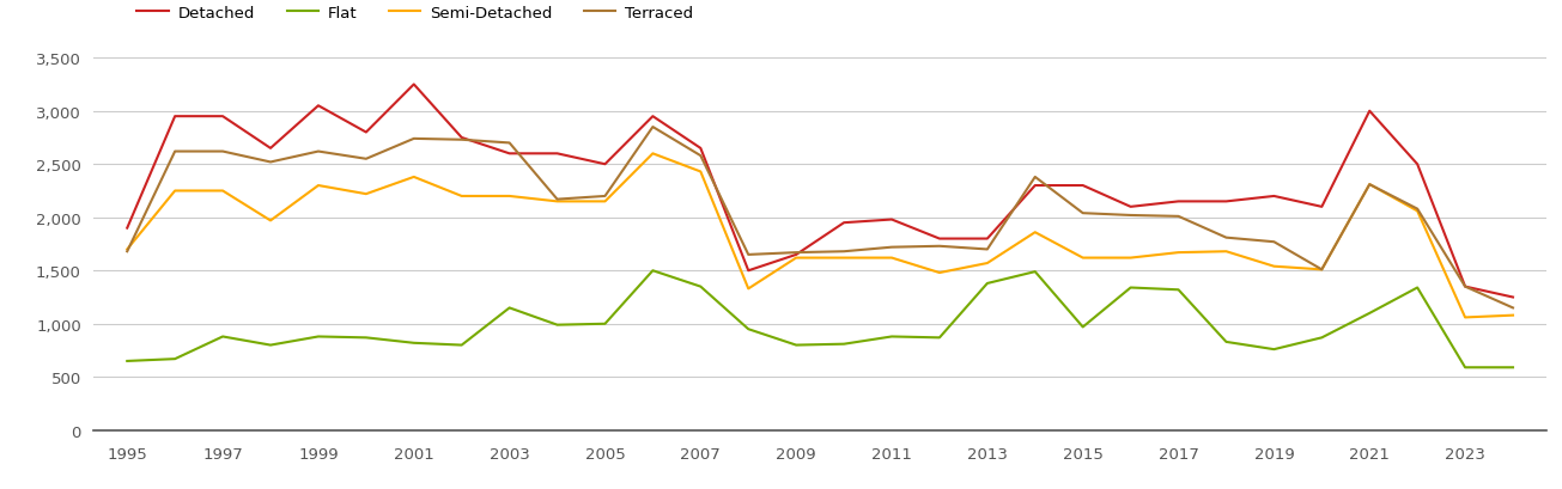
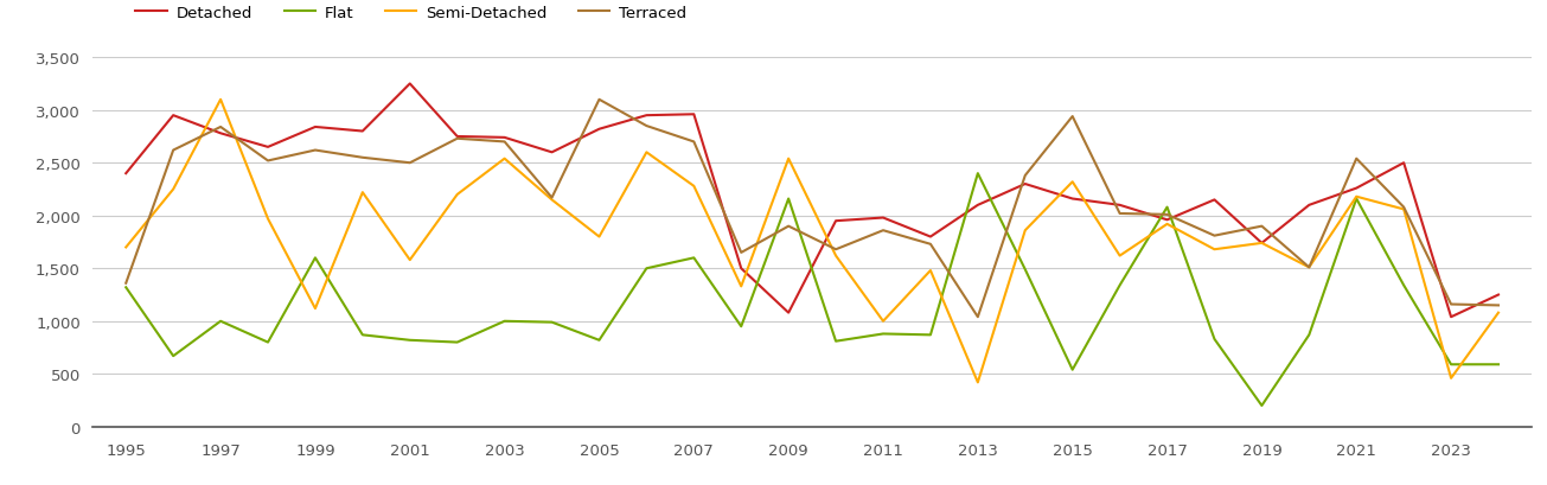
Detached/1995: 1,900 -> 2,400
Flat/1995: 650 -> 1,320
Terraced/1995: 1,680 -> 1,360
Detached/1997: 2,950 -> 2,780
Flat/1997: 880 -> 1,000
Semi-Detached/1997: 2,250 -> 3,100
Terraced/1997: 2,620 -> 2,840
Detached/1999: 3,050 -> 2,840
Flat/1999: 880 -> 1,600
Semi-Detached/1999: 2,300 -> 1,120
Semi-Detached/2001: 2,380 -> 1,580
Terraced/2001: 2,740 -> 2,500
Detached/2003: 2,600 -> 2,740
Flat/2003: 1,150 -> 1,000
Semi-Detached/2003: 2,200 -> 2,540
Detached/2005: 2,500 -> 2,820
Flat/2005: 1,000 -> 820
Semi-Detached/2005: 2,150 -> 1,800
Terraced/2005: 2,200 -> 3,100
Detached/2007: 2,650 -> 2,960
Flat/2007: 1,350 -> 1,600
Semi-Detached/2007: 2,430 -> 2,280
Terraced/2007: 2,580 -> 2,700
Detached/2009: 1,650 -> 1,080
Flat/2009: 800 -> 2,160
Semi-Detached/2009: 1,620 -> 2,540
Terraced/2009: 1,670 -> 1,900
Semi-Detached/2011: 1,620 -> 1,000
Terraced/2011: 1,720 -> 1,860
Detached/2013: 1,800 -> 2,100
Flat/2013: 1,380 -> 2,400
Semi-Detached/2013: 1,570 -> 420
Terraced/2013: 1,700 -> 1,040
Detached/2015: 2,300 -> 2,160
Flat/2015: 970 -> 540
Semi-Detached/2015: 1,620 -> 2,320
Terraced/2015: 2,040 -> 2,940
Detached/2017: 2,150 -> 1,960
Flat/2017: 1,320 -> 2,080
Semi-Detached/2017: 1,670 -> 1,920
Detached/2019: 2,200 -> 1,740
Flat/2019: 760 -> 200
Semi-Detached/2019: 1,540 -> 1,740
Terraced/2019: 1,770 -> 1,900
Detached/2021: 3,000 -> 2,260
Flat/2021: 1,100 -> 2,160
Semi-Detached/2021: 2,310 -> 2,180
Terraced/2021: 2,310 -> 2,540
Detached/2023: 1,350 -> 1,040
Semi-Detached/2023: 1,060 -> 460
Terraced/2023: 1,350 -> 1,160
